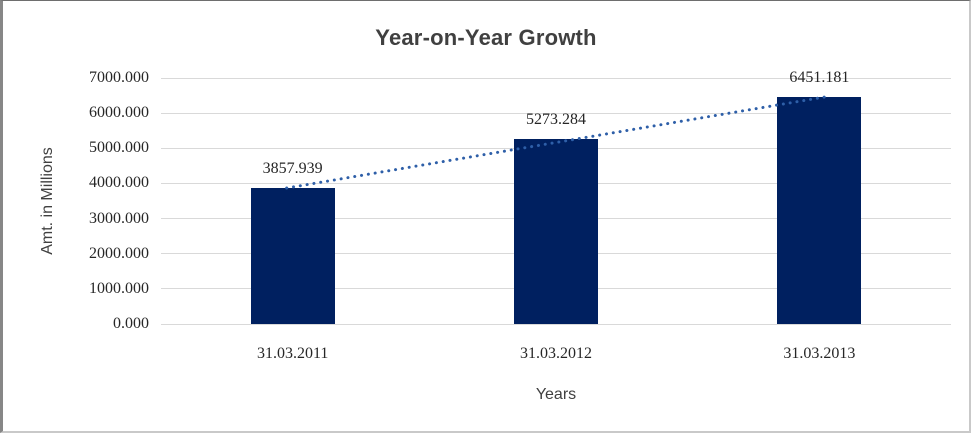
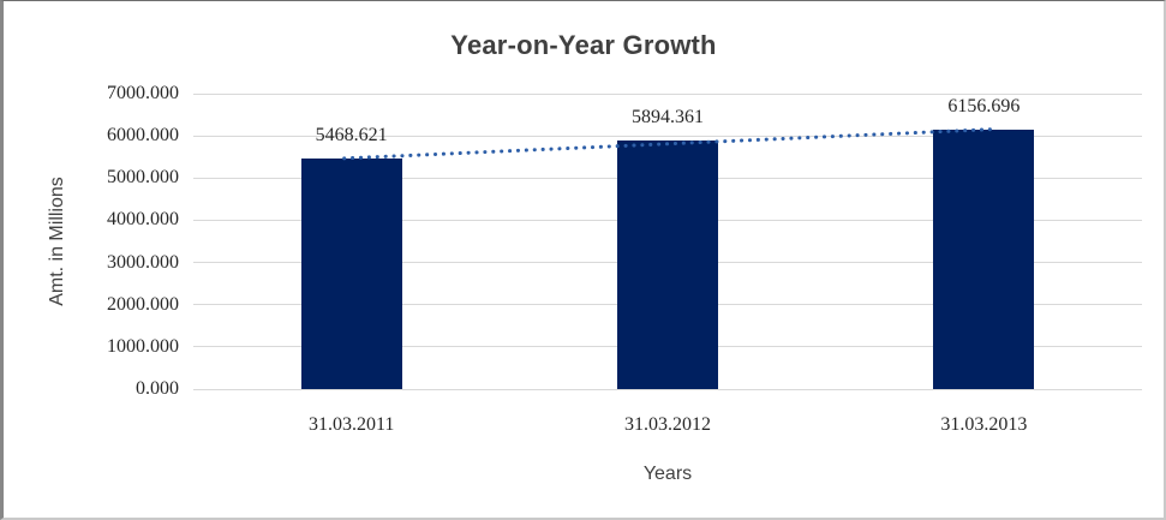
31.03.2011: 3857.939 -> 5468.621
31.03.2012: 5273.284 -> 5894.361
31.03.2013: 6451.181 -> 6156.696
